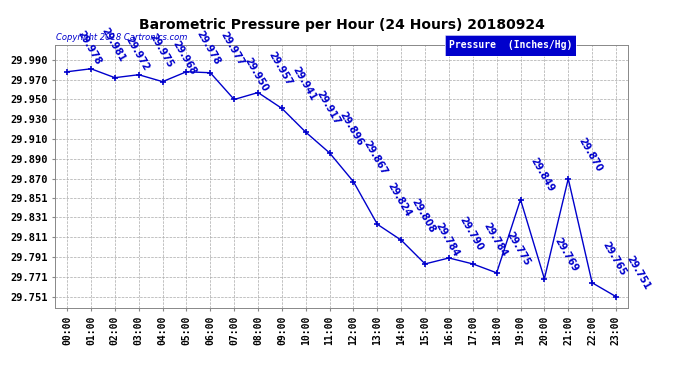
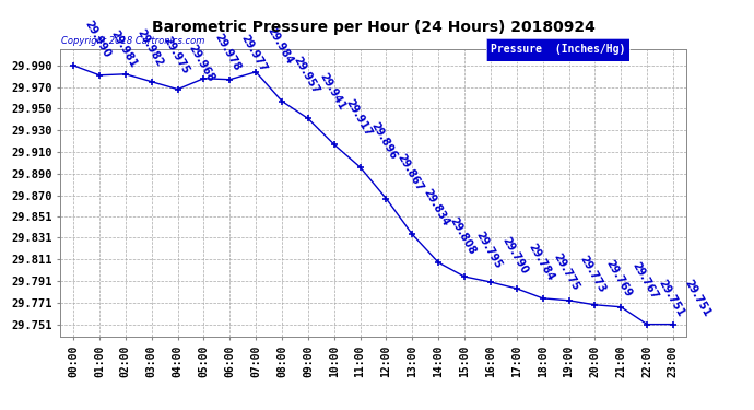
00:00: 29.978 -> 29.990
02:00: 29.972 -> 29.982
07:00: 29.950 -> 29.984
13:00: 29.824 -> 29.834
15:00: 29.784 -> 29.795
19:00: 29.849 -> 29.773
21:00: 29.870 -> 29.767
22:00: 29.765 -> 29.751
